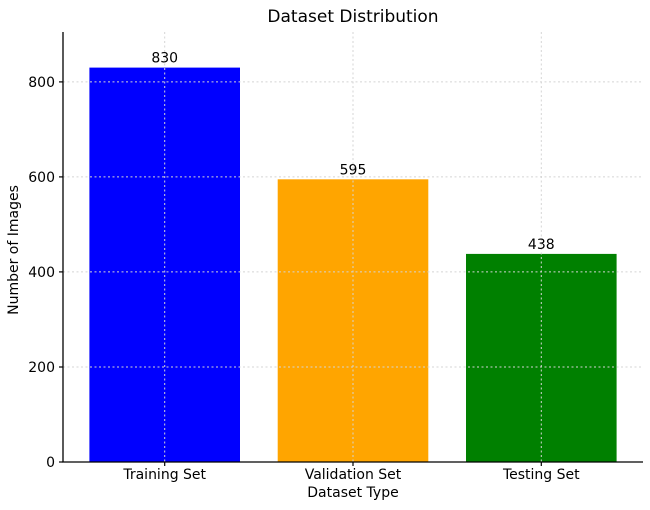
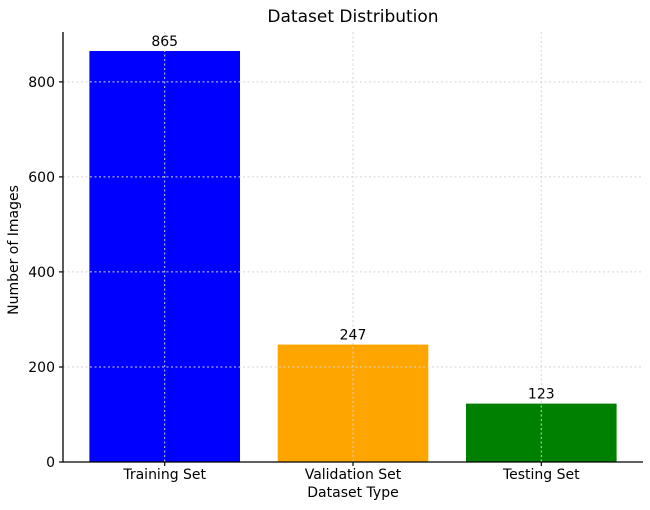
Training Set: 830 -> 865
Validation Set: 595 -> 247
Testing Set: 438 -> 123
